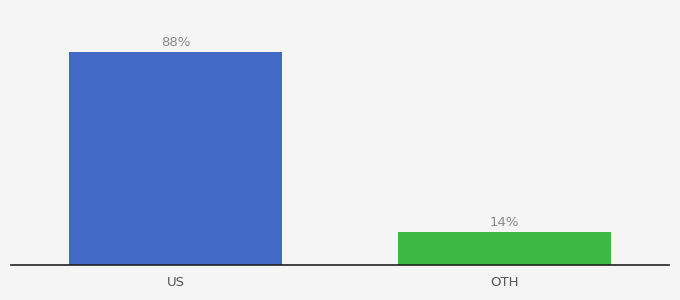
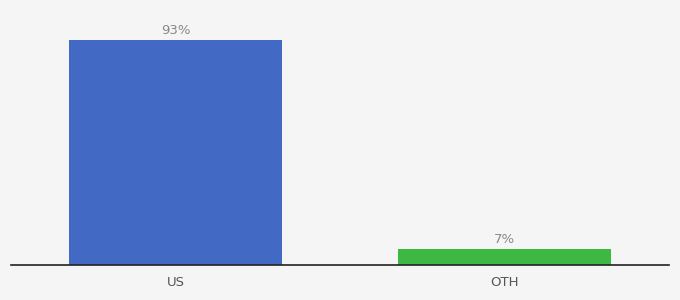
US: 88% -> 93%
OTH: 14% -> 7%
